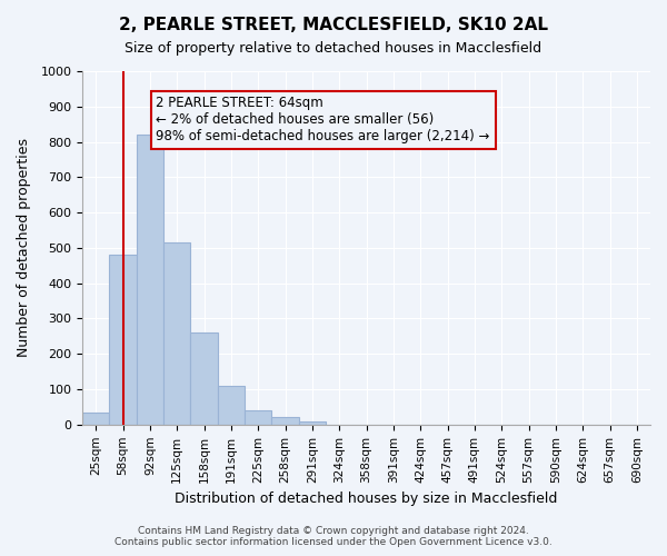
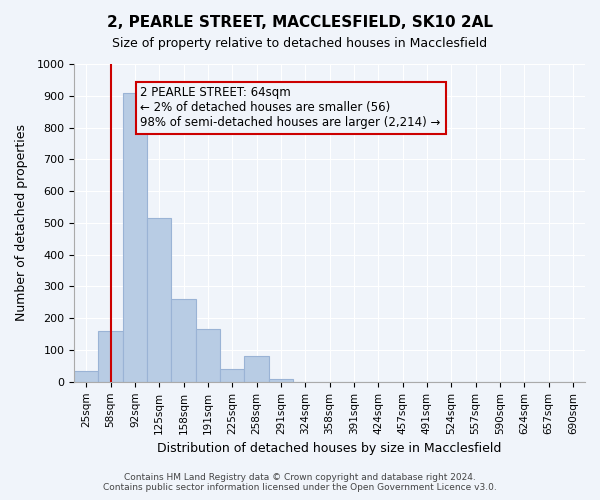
58sqm: 480 -> 160
92sqm: 820 -> 910
191sqm: 110 -> 165
258sqm: 20 -> 80
